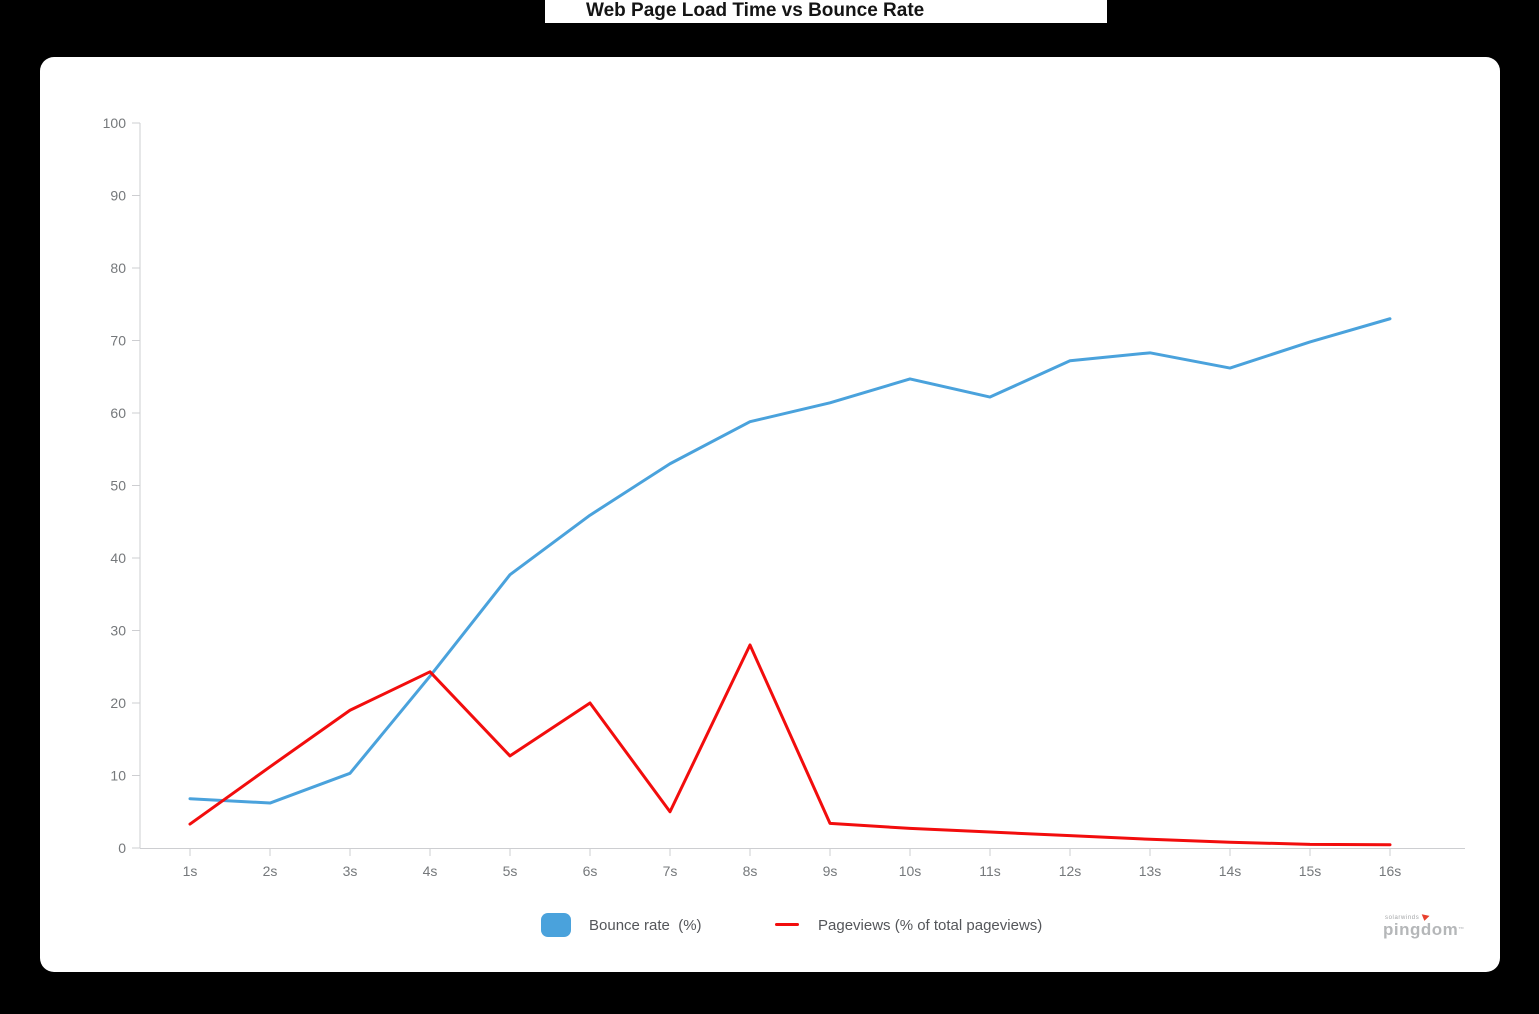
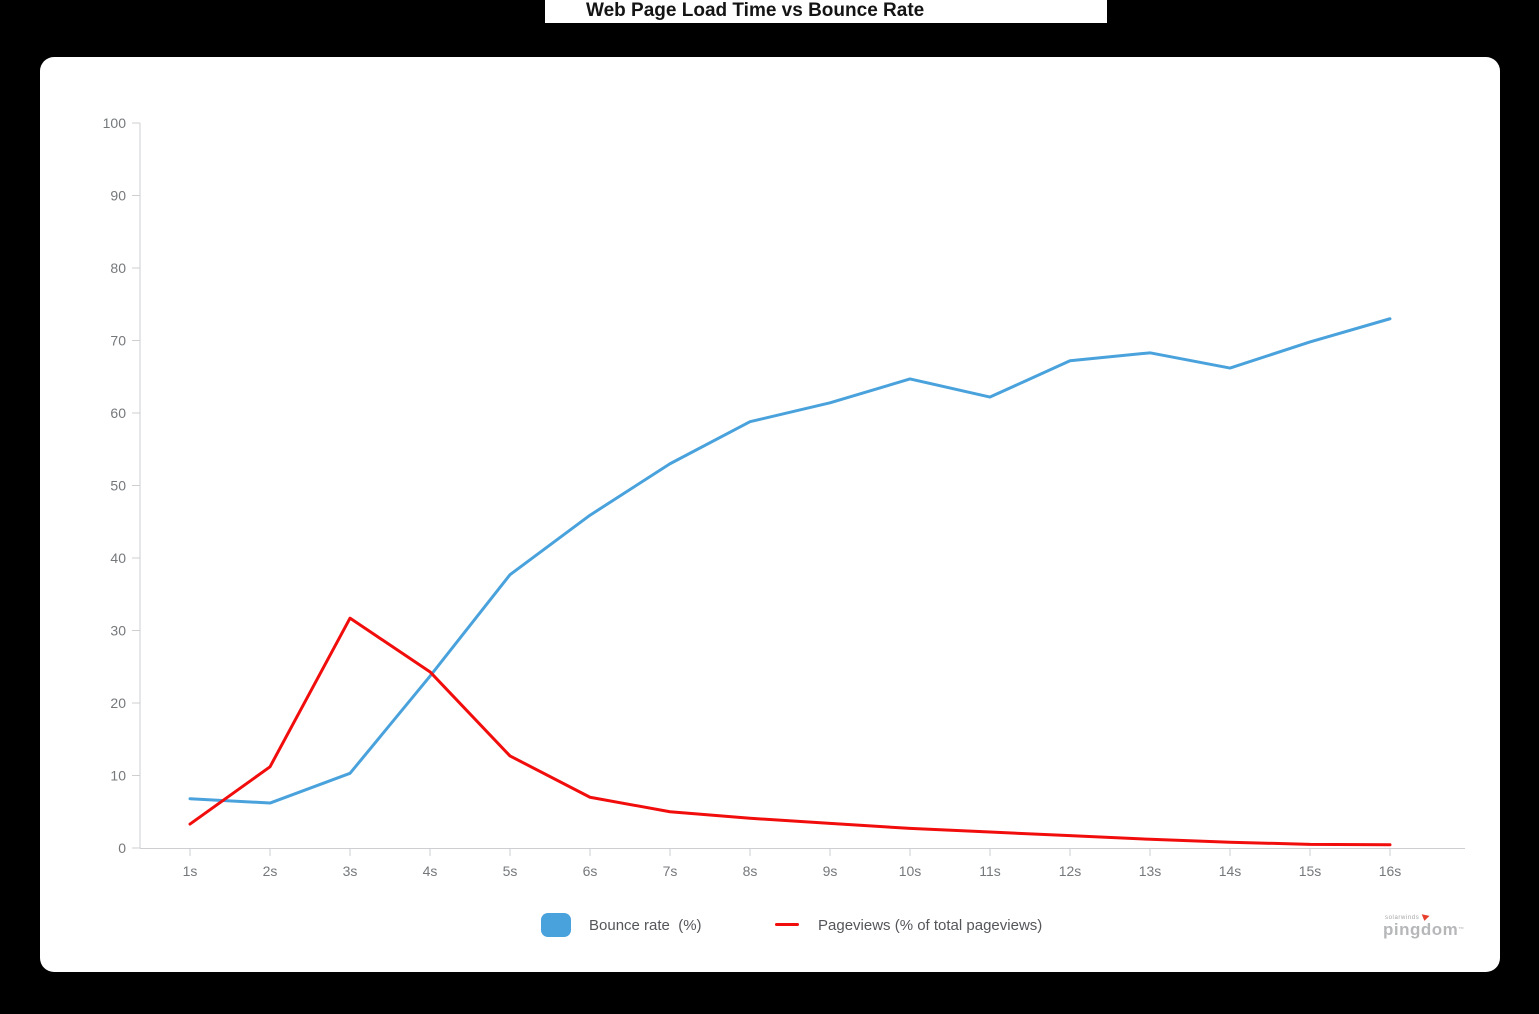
Pageviews (% of total pageviews)/3s: 19 -> 32
Pageviews (% of total pageviews)/6s: 20 -> 7
Pageviews (% of total pageviews)/8s: 28 -> 4
